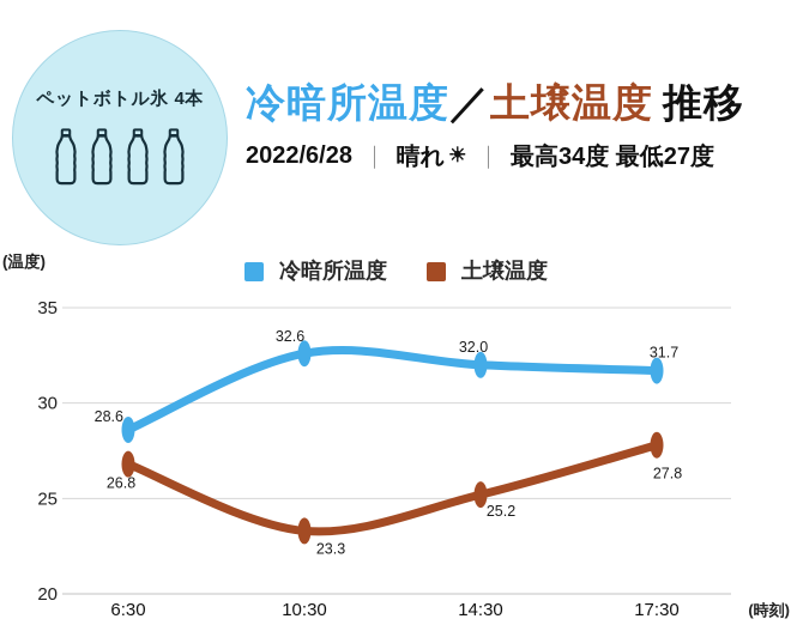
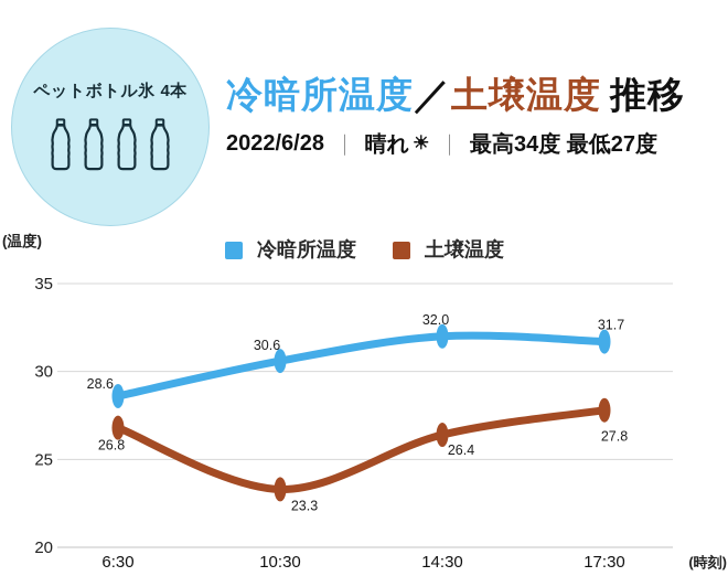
冷暗所温度/10:30: 32.6 -> 30.6
土壌温度/14:30: 25.2 -> 26.4
